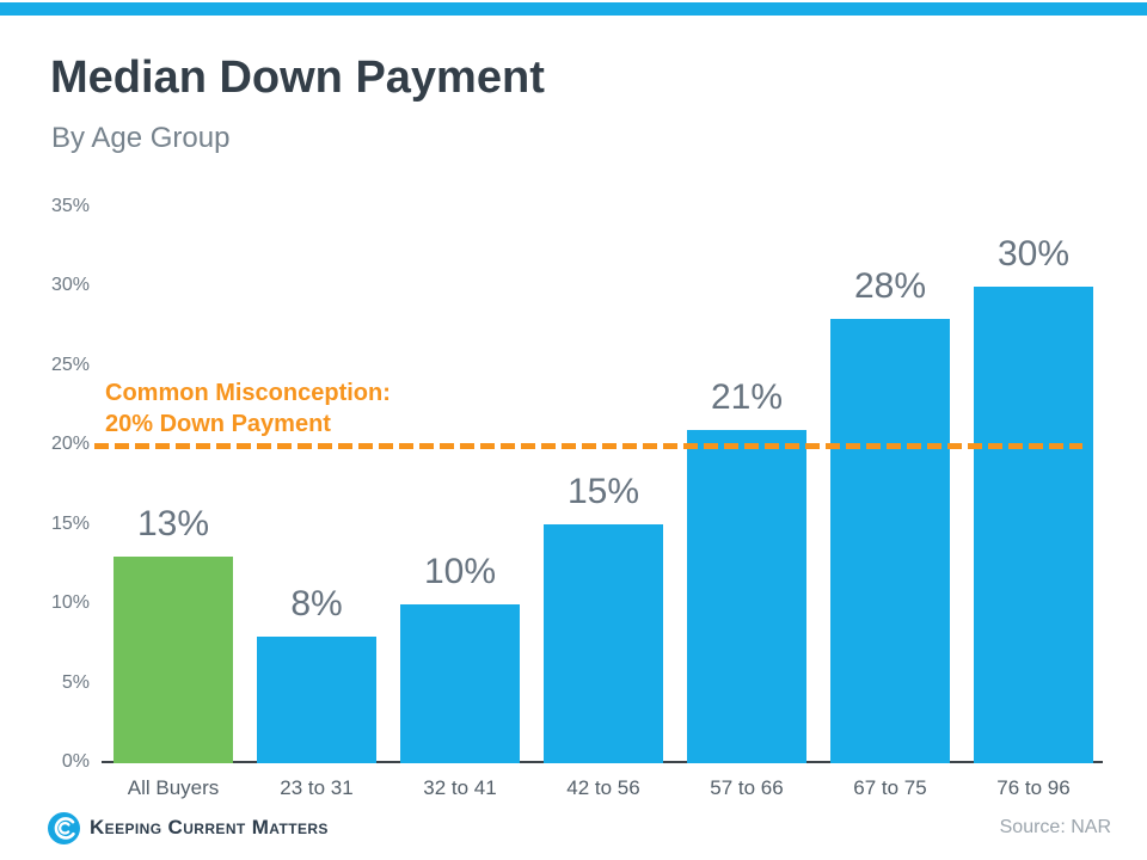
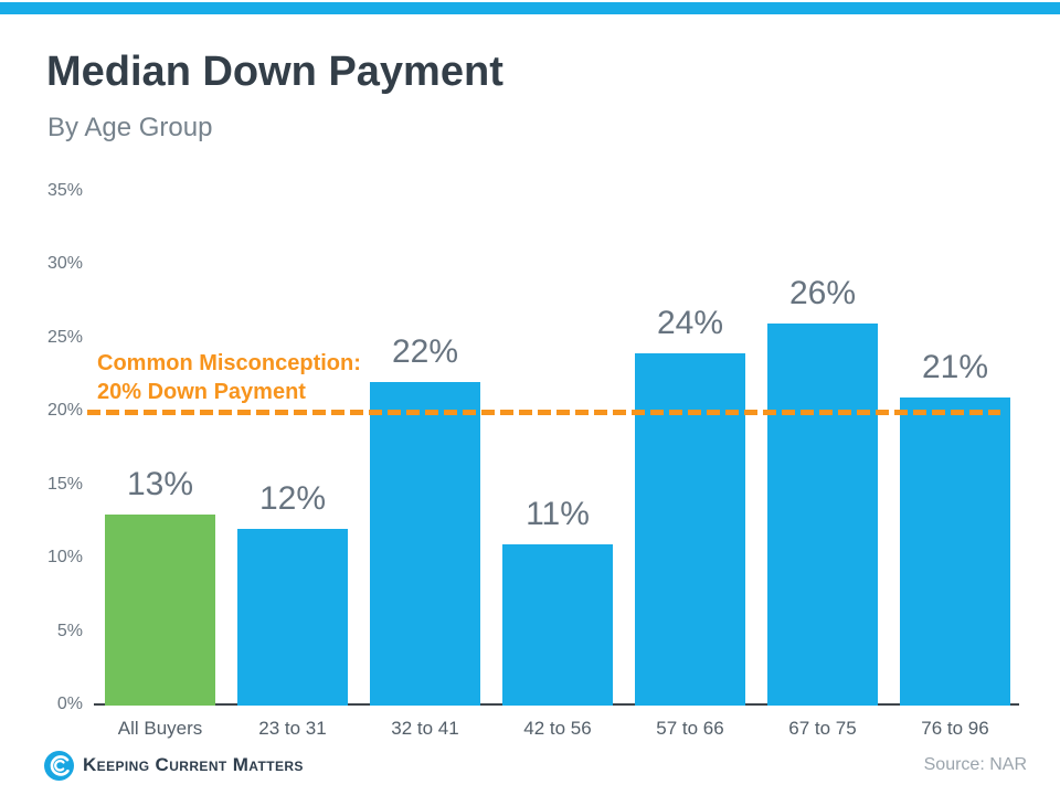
23 to 31: 8% -> 12%
32 to 41: 10% -> 22%
42 to 56: 15% -> 11%
57 to 66: 21% -> 24%
67 to 75: 28% -> 26%
76 to 96: 30% -> 21%
